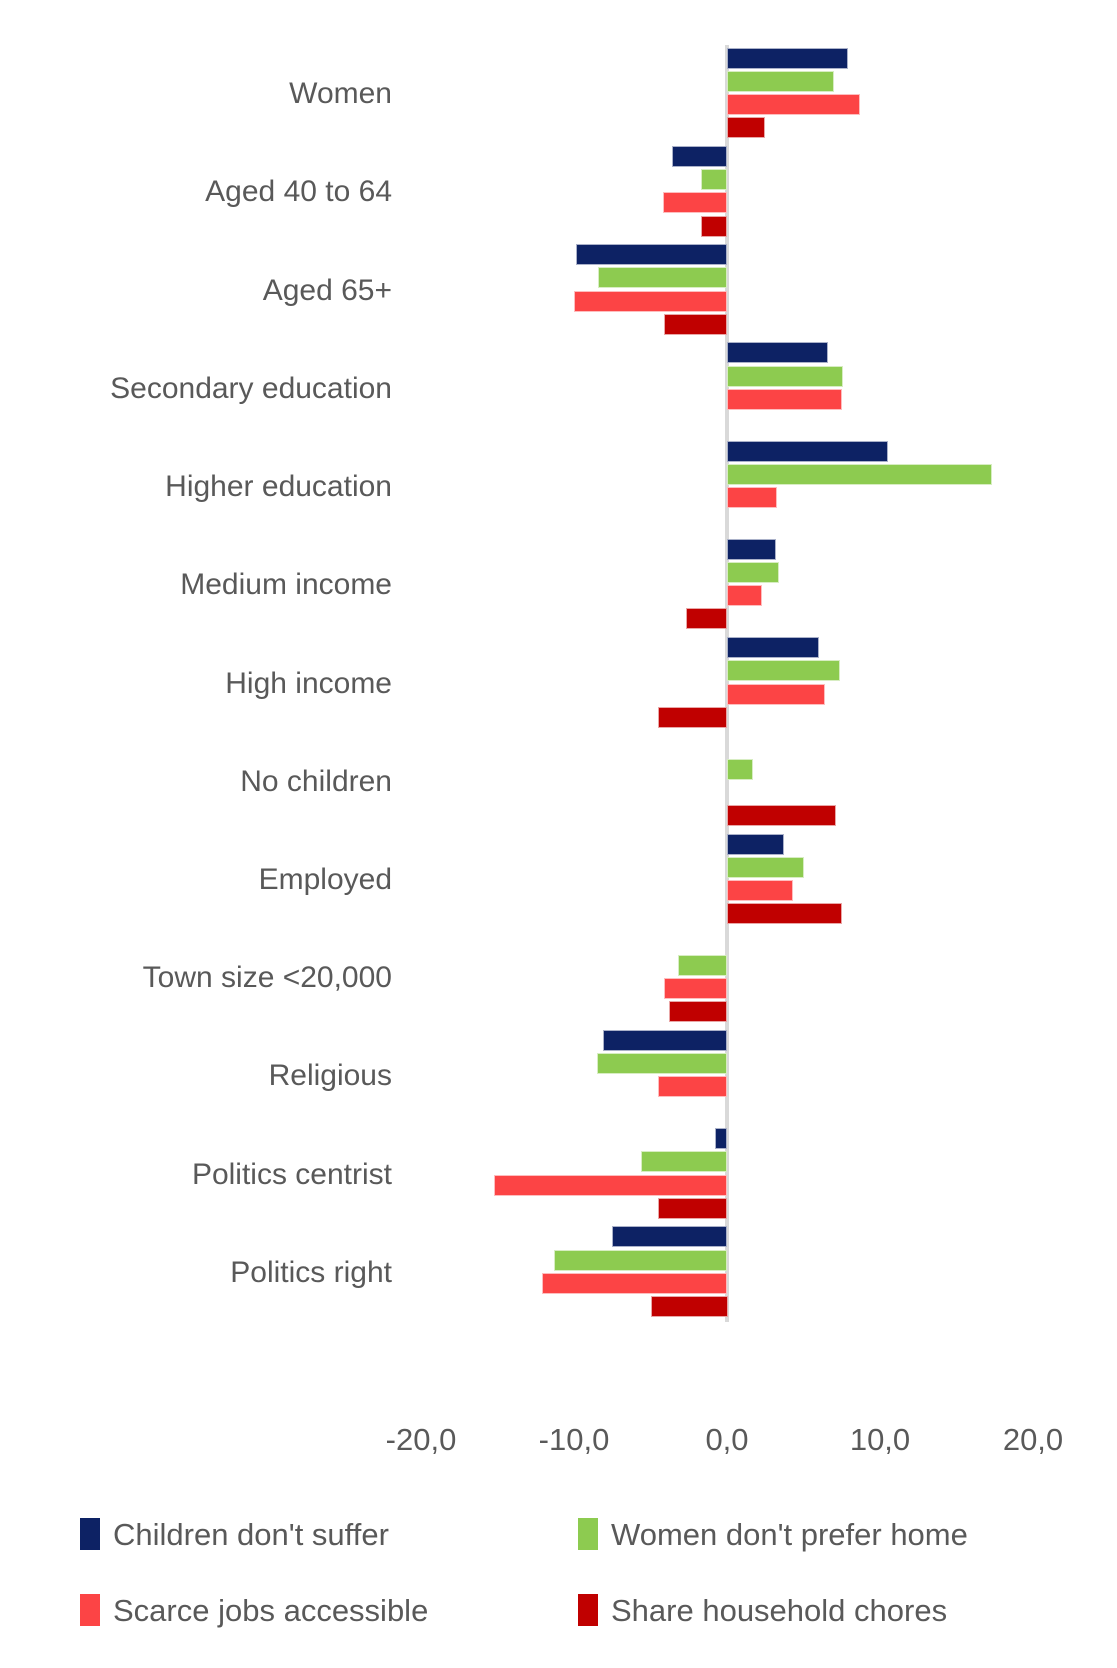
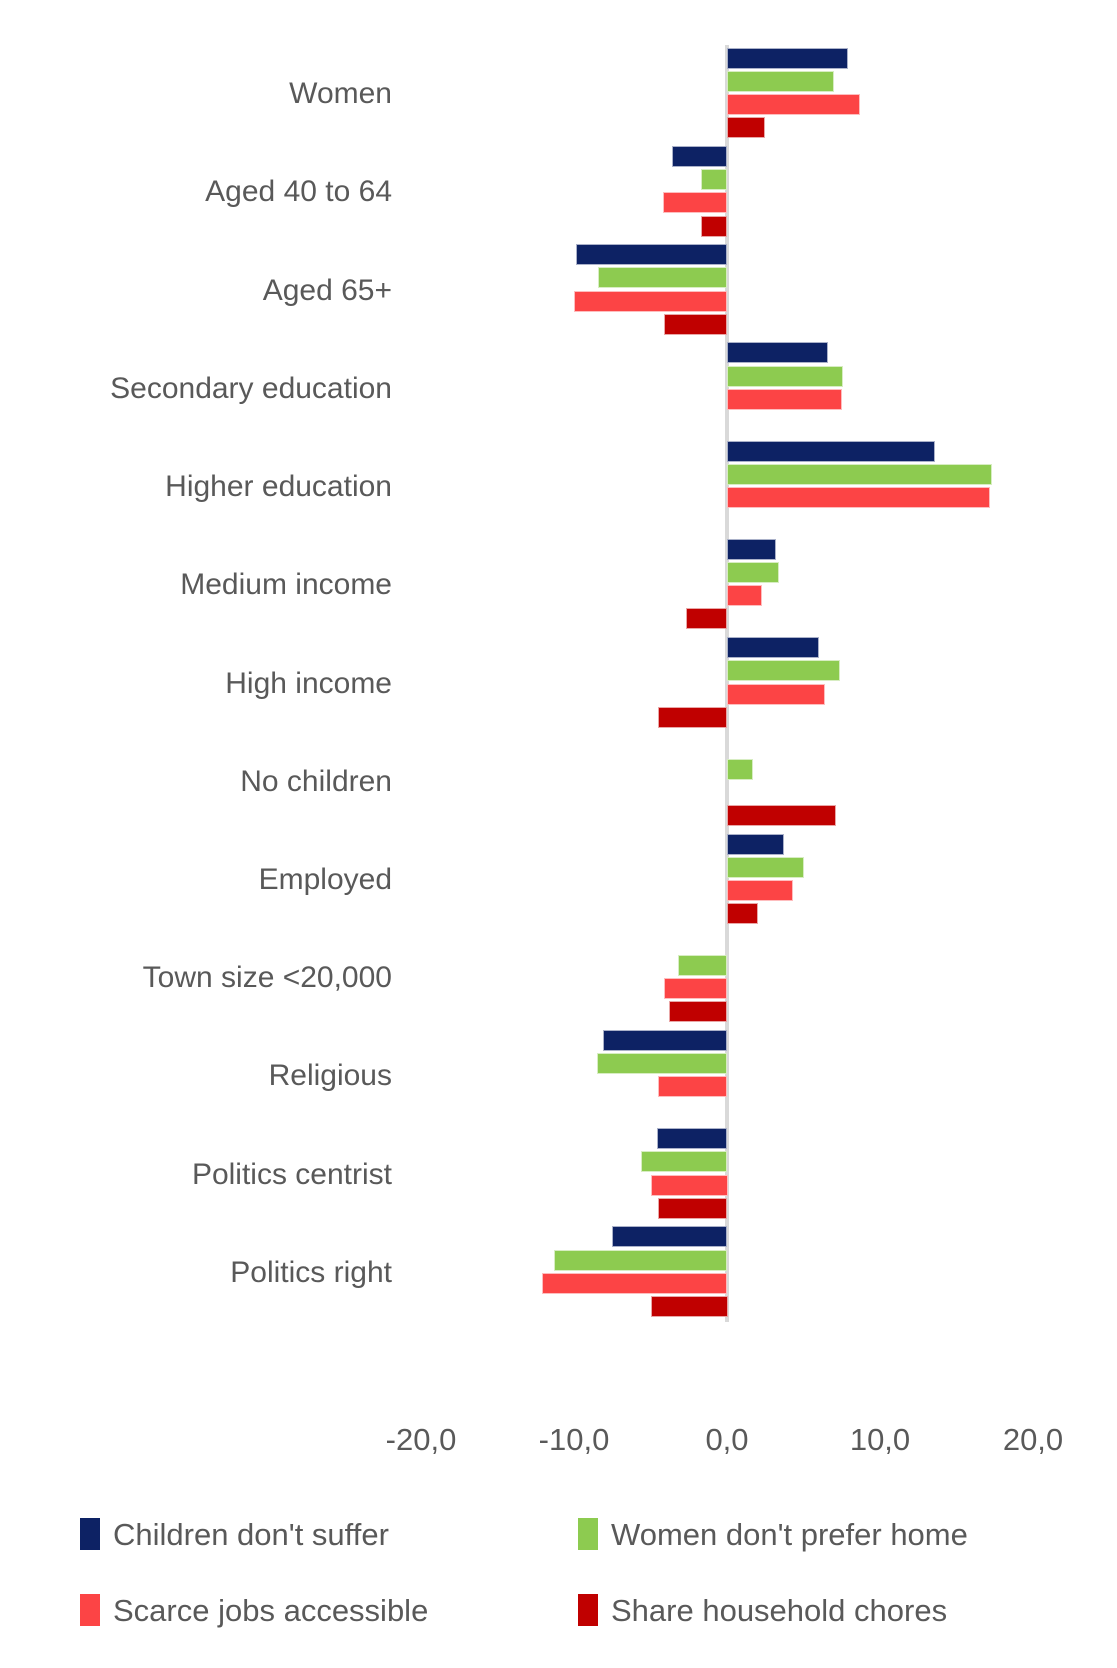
Children don't suffer/Higher education: 10,5 -> 13,6
Scarce jobs accessible/Higher education: 3,3 -> 17,2
Share household chores/Employed: 7,5 -> 2,0
Children don't suffer/Politics centrist: -0,8 -> -4,6
Scarce jobs accessible/Politics centrist: -15,2 -> -5,0
